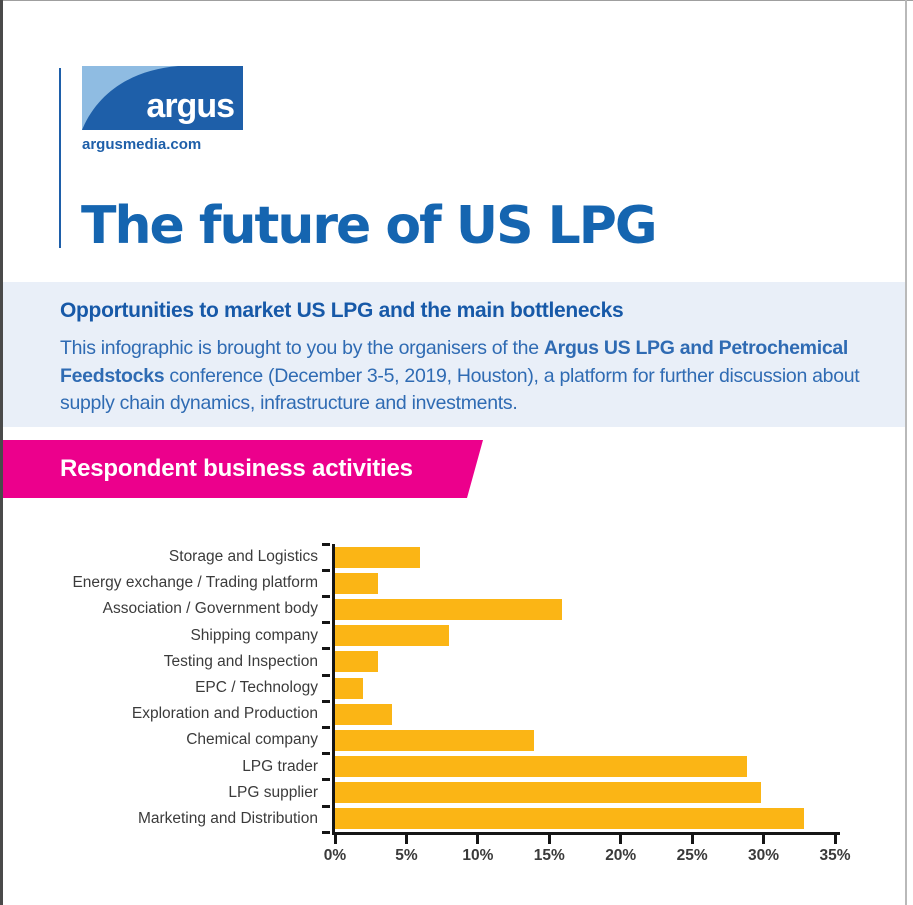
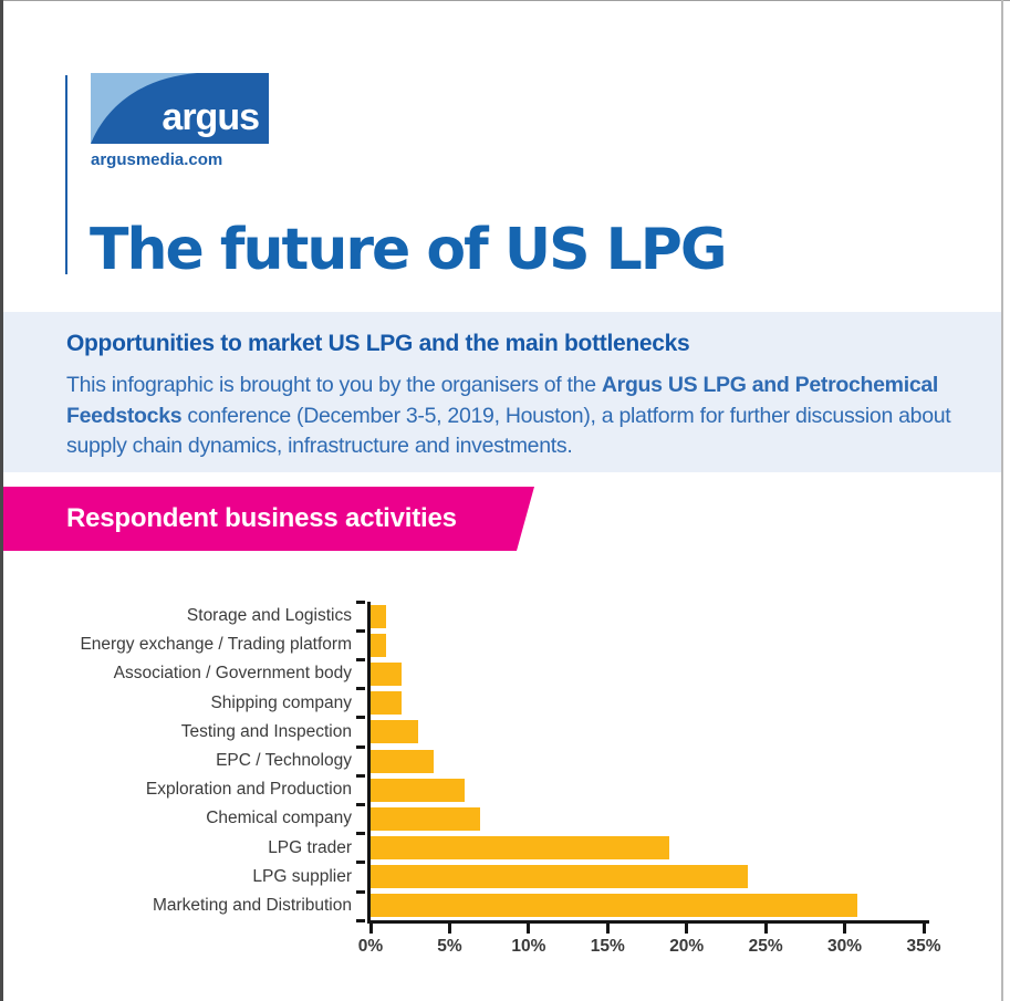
Storage and Logistics: 6% -> 1%
Energy exchange / Trading platform: 3% -> 1%
Association / Government body: 16% -> 2%
Shipping company: 8% -> 2%
EPC / Technology: 2% -> 4%
Exploration and Production: 4% -> 6%
Chemical company: 14% -> 7%
LPG trader: 29% -> 19%
LPG supplier: 30% -> 24%
Marketing and Distribution: 33% -> 31%
